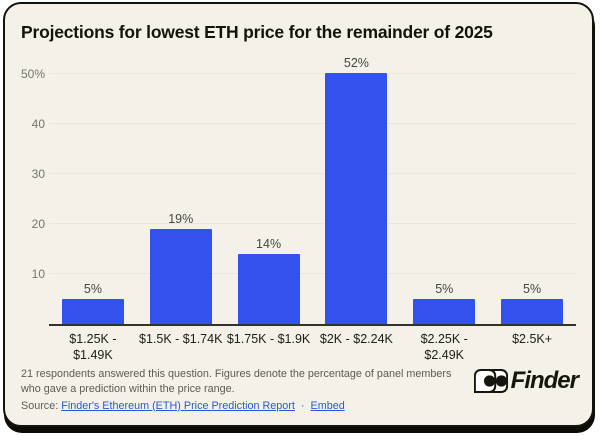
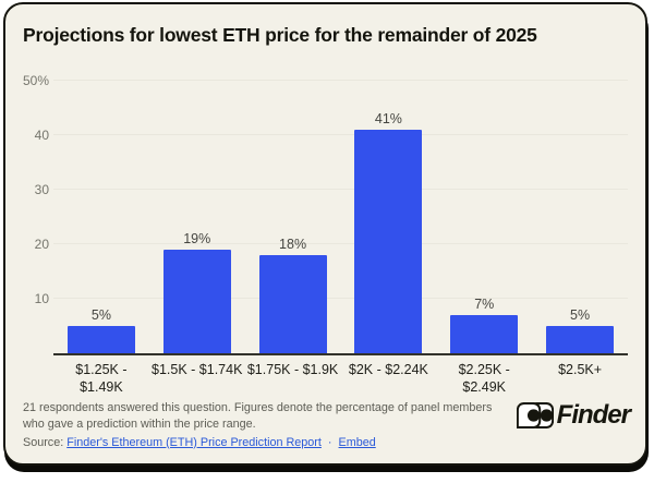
$1.75K - $1.9K: 14% -> 18%
$2K - $2.24K: 52% -> 41%
$2.25K - $2.49K: 5% -> 7%
